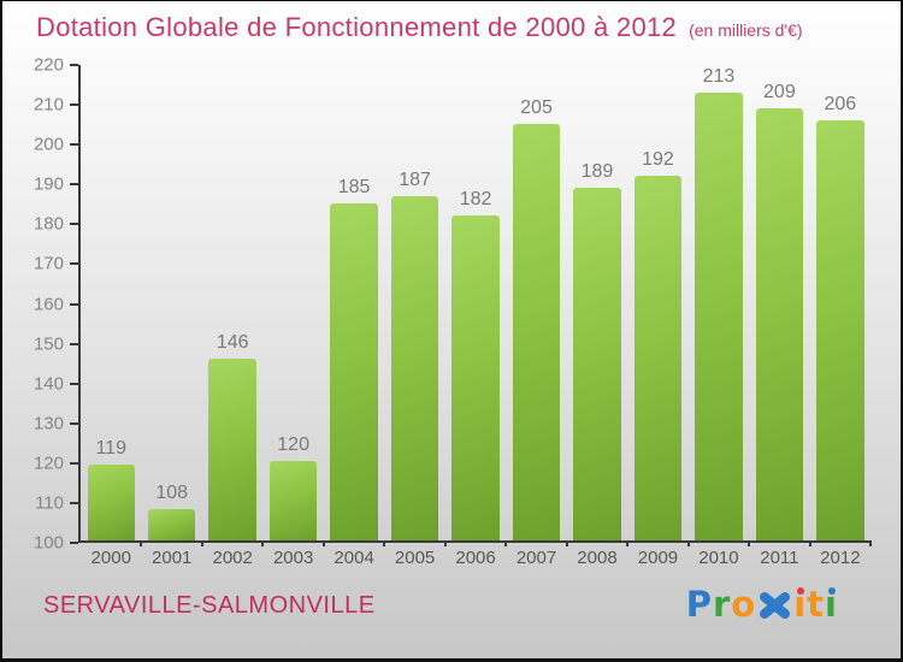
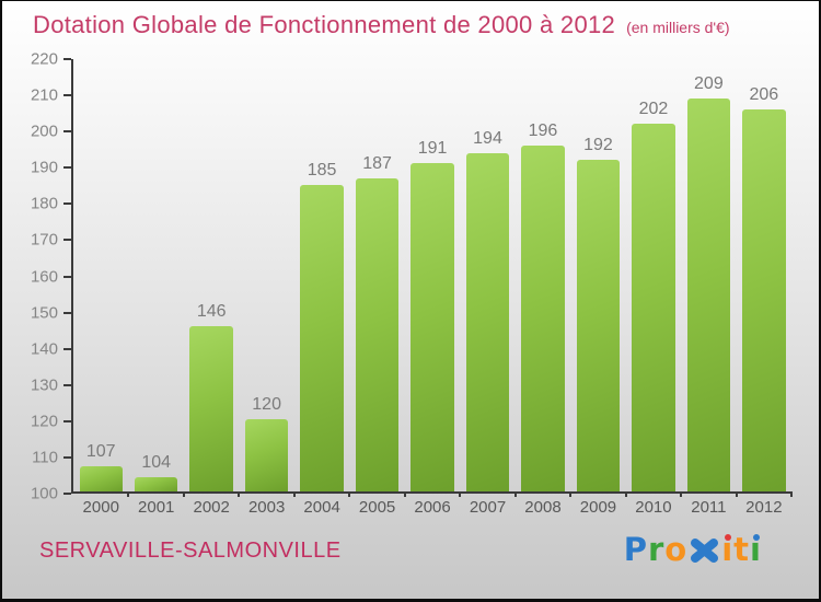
2000: 119 -> 107
2001: 108 -> 104
2006: 182 -> 191
2007: 205 -> 194
2008: 189 -> 196
2010: 213 -> 202
